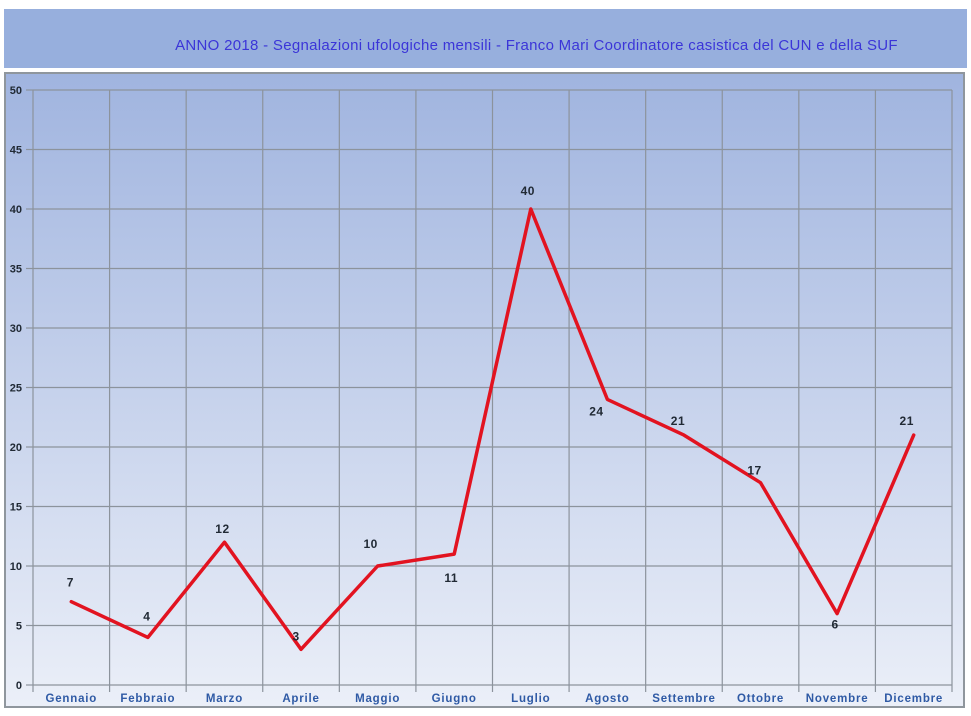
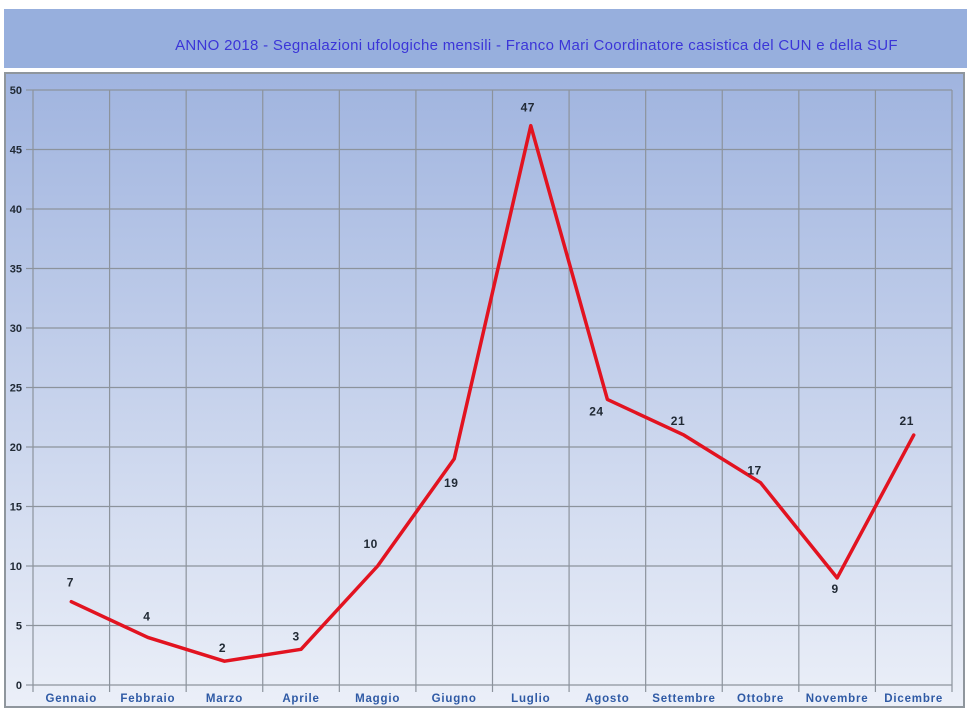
Marzo: 12 -> 2
Giugno: 11 -> 19
Luglio: 40 -> 47
Novembre: 6 -> 9
